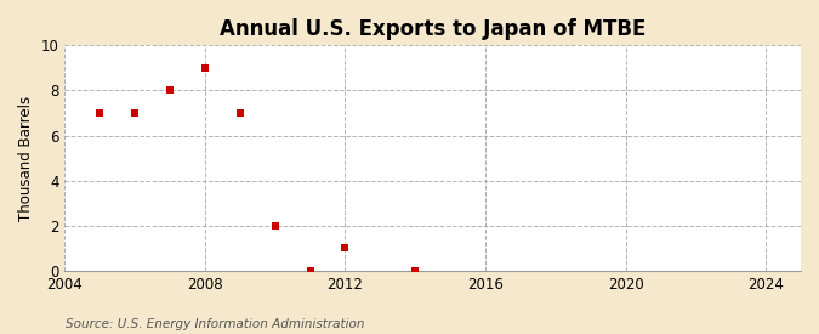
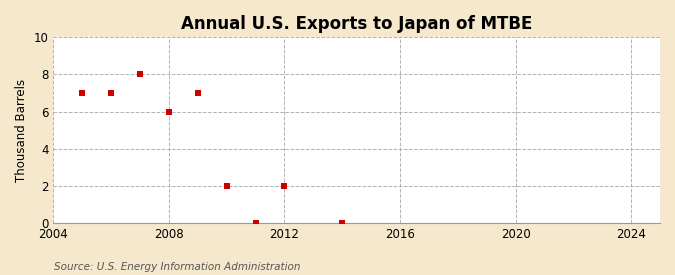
2008: 9 -> 6
2012: 1 -> 2
